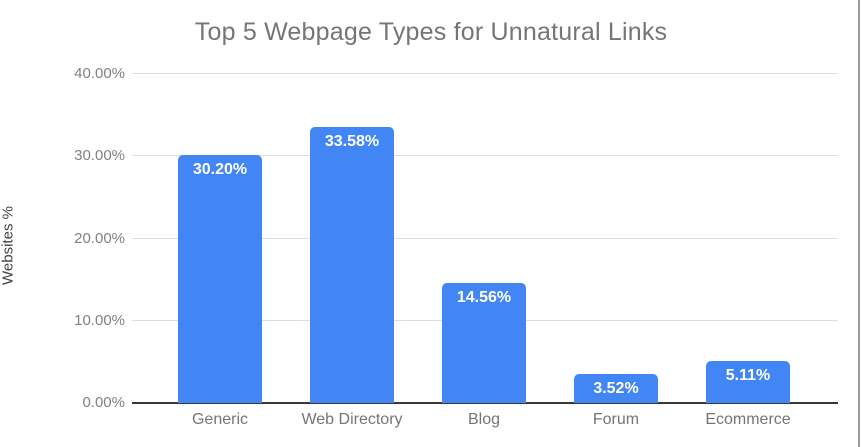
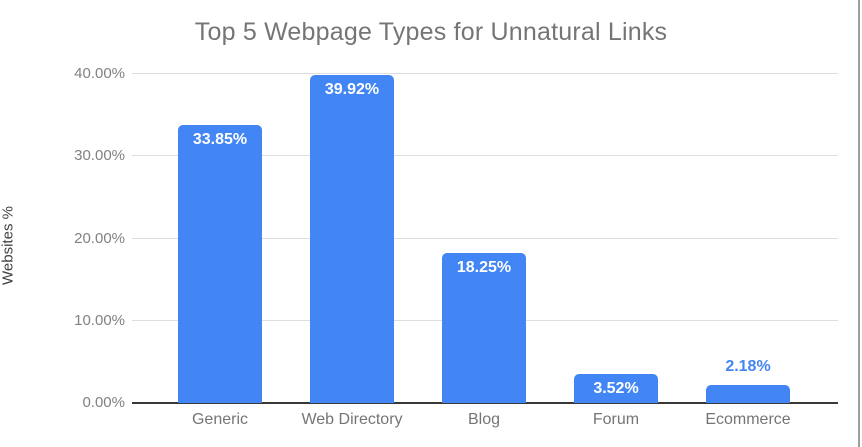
Generic: 30.20% -> 33.85%
Web Directory: 33.58% -> 39.92%
Blog: 14.56% -> 18.25%
Ecommerce: 5.11% -> 2.18%
